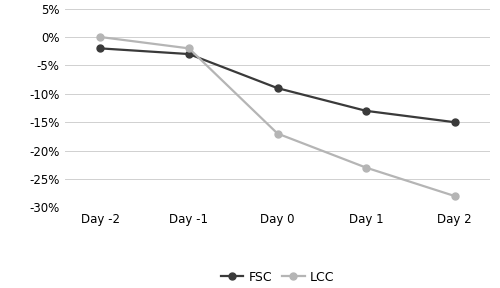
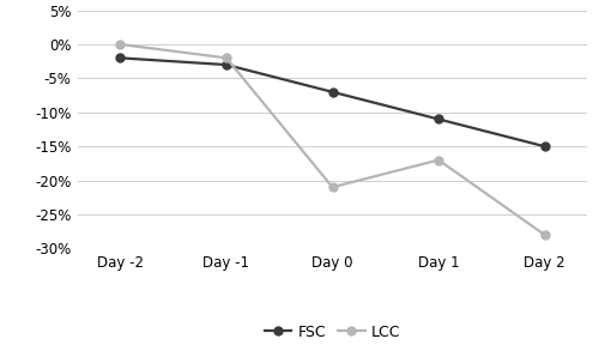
FSC/Day 0: -9% -> -7%
LCC/Day 0: -17% -> -21%
FSC/Day 1: -13% -> -11%
LCC/Day 1: -23% -> -17%
